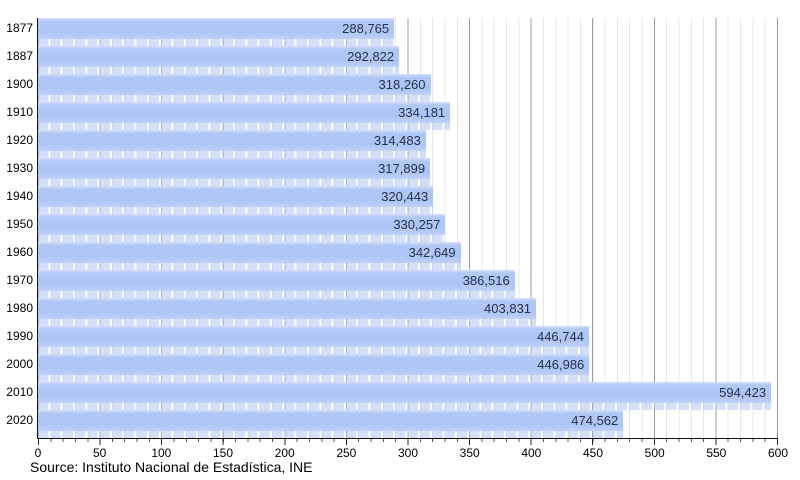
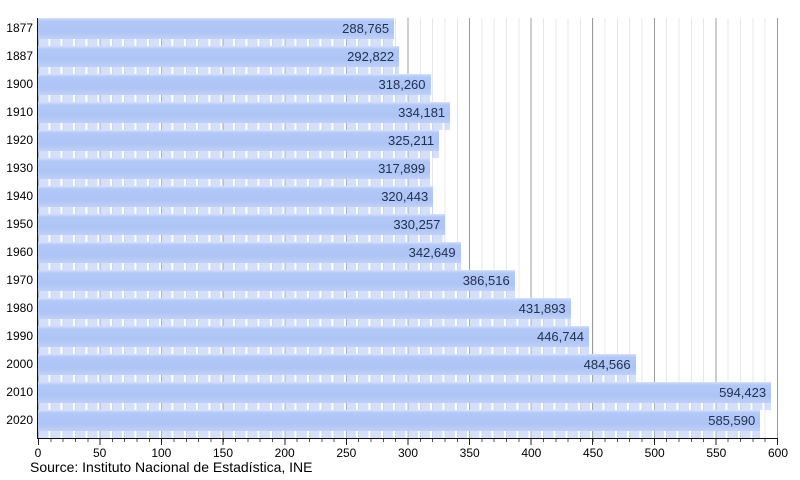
1920: 314,483 -> 325,211
1980: 403,831 -> 431,893
2000: 446,986 -> 484,566
2020: 474,562 -> 585,590
